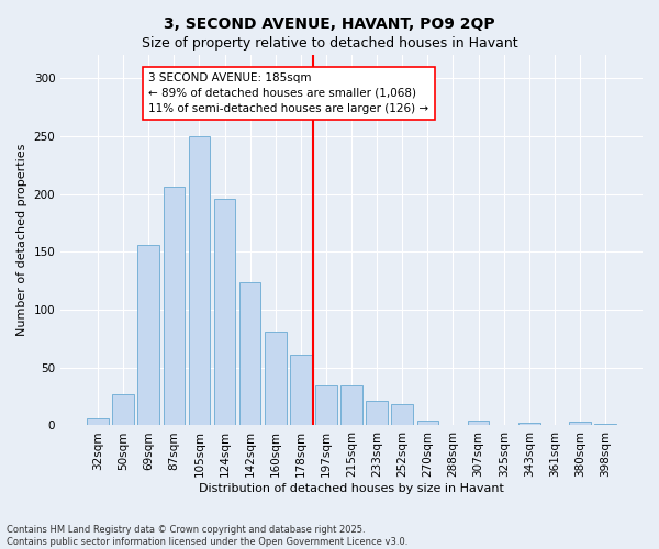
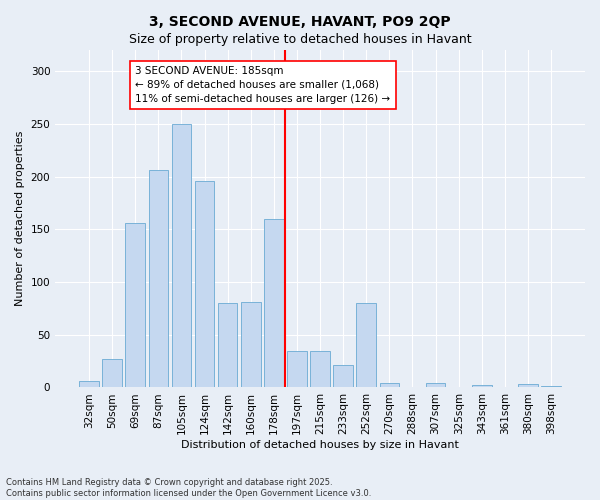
142sqm: 124 -> 80
178sqm: 61 -> 160
252sqm: 18 -> 80
